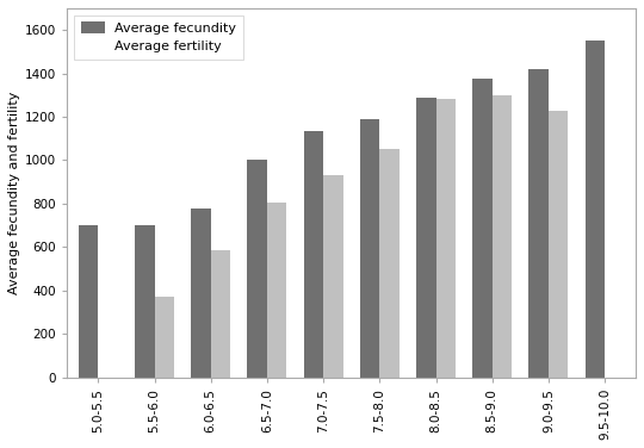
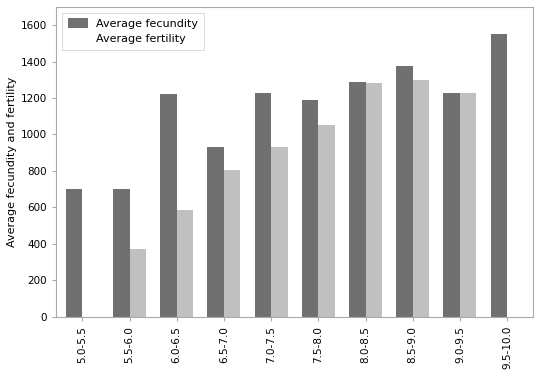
Average fecundity/6.0-6.5: 780 -> 1220
Average fecundity/6.5-7.0: 1000 -> 930
Average fecundity/7.0-7.5: 1140 -> 1230
Average fecundity/9.0-9.5: 1420 -> 1230
